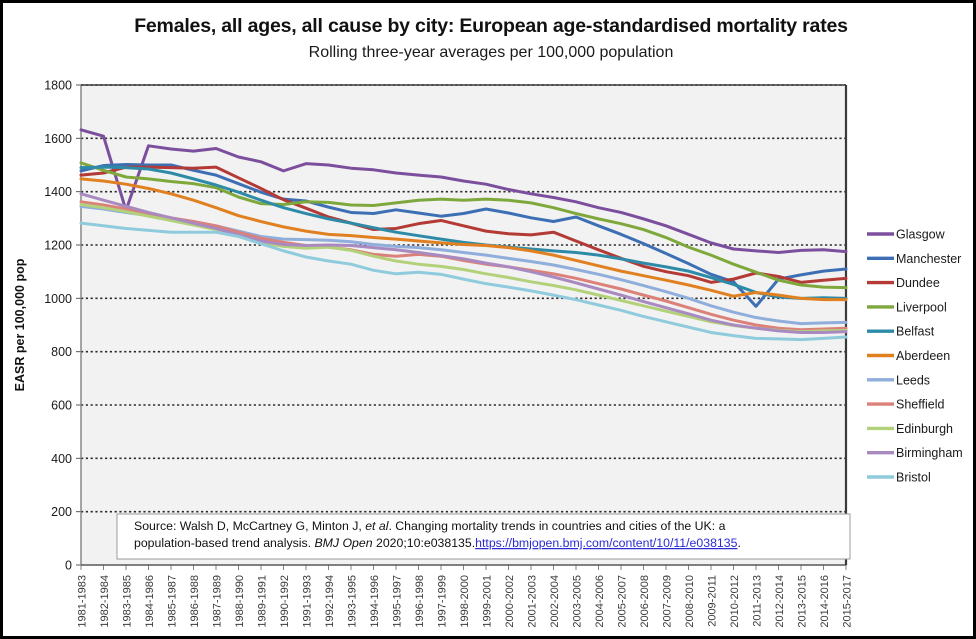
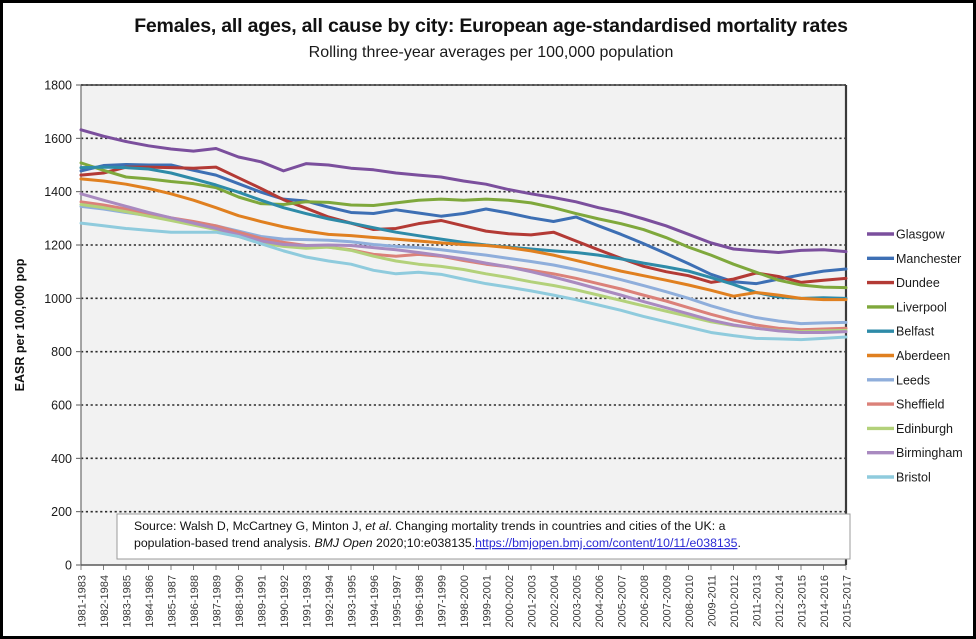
Glasgow/1983-1985: 1330 -> 1590
Manchester/2011-2013: 970 -> 1060
